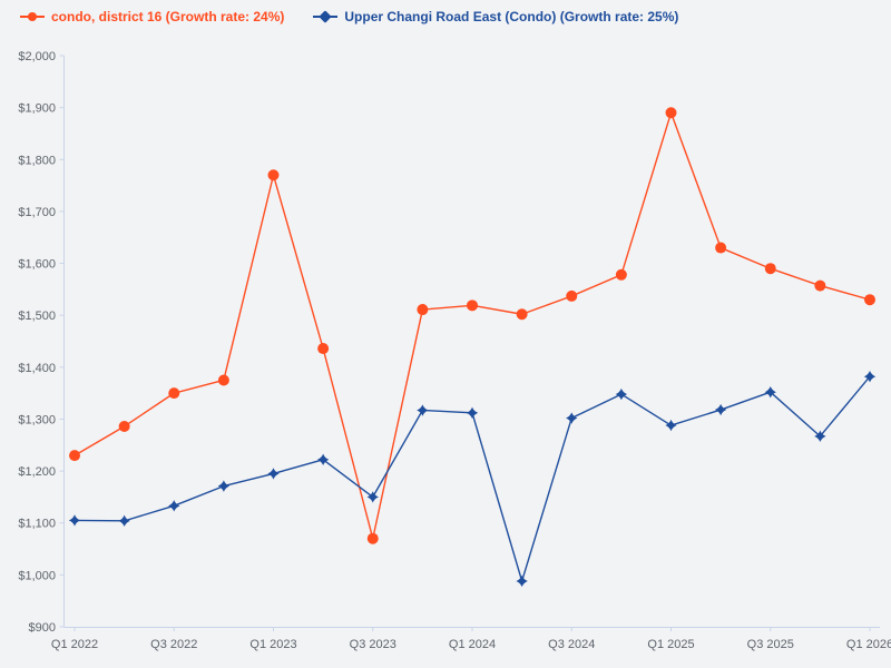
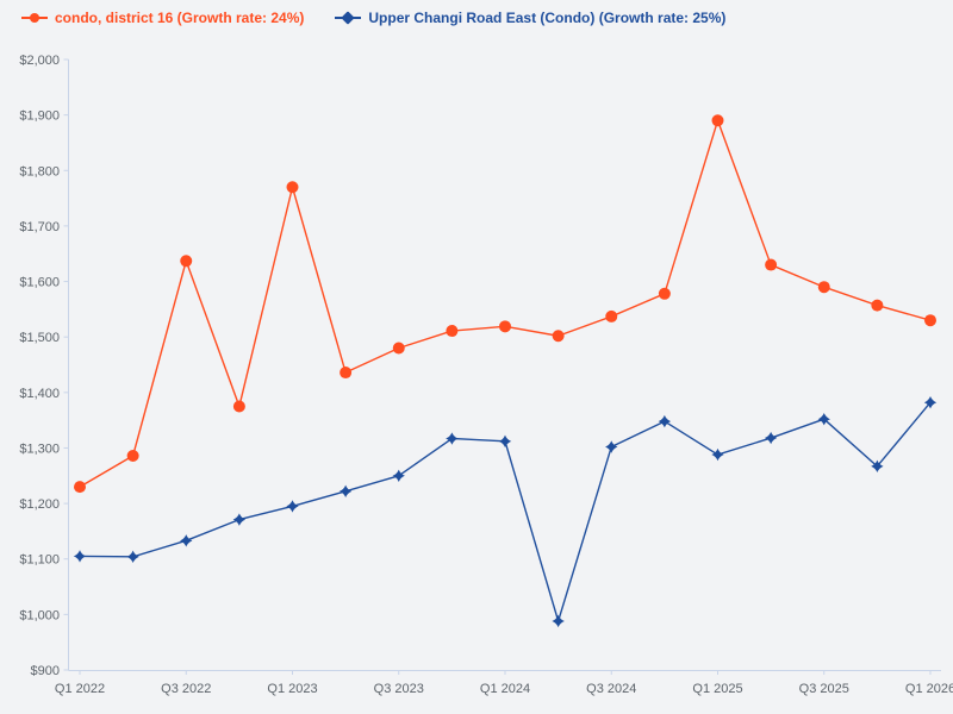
condo, district 16 (Growth rate: 24%)/Q3 2022: $1350 -> $1640
condo, district 16 (Growth rate: 24%)/Q3 2023: $1070 -> $1480
Upper Changi Road East (Condo) (Growth rate: 25%)/Q3 2023: $1150 -> $1250
